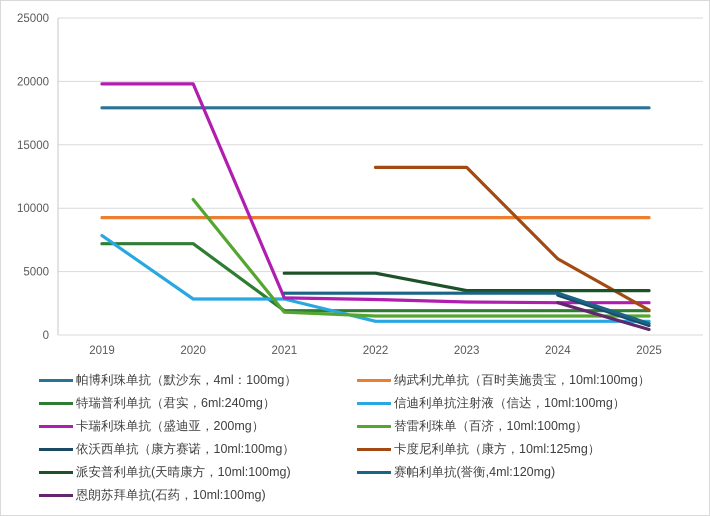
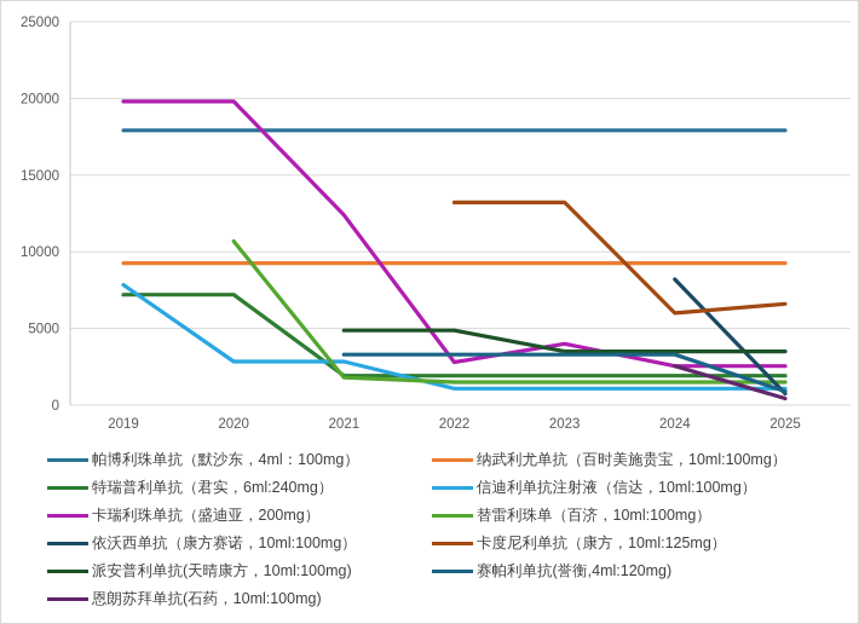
卡瑞利珠单抗（盛迪亚，200mg）/2021: 2900 -> 12400
卡瑞利珠单抗（盛迪亚，200mg）/2023: 2600 -> 4000
依沃西单抗（康方赛诺，10ml:100mg）/2024: 3200 -> 8200
卡度尼利单抗（康方，10ml:125mg）/2025: 2000 -> 6600
